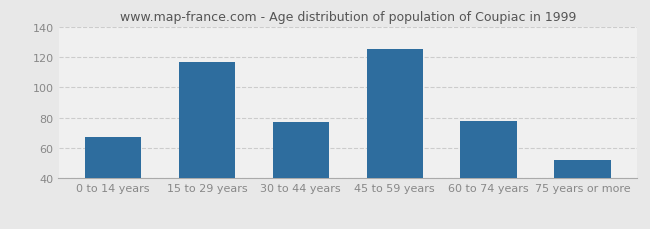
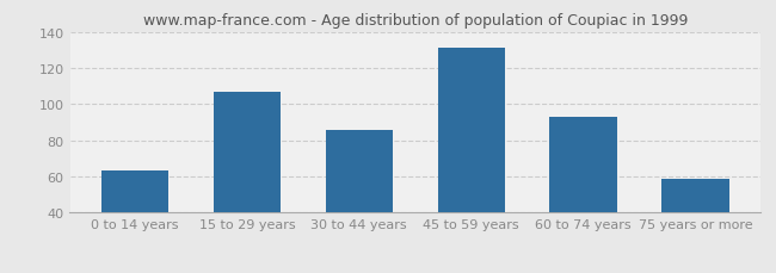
0 to 14 years: 67 -> 63
15 to 29 years: 117 -> 107
30 to 44 years: 77 -> 86
45 to 59 years: 125 -> 131
60 to 74 years: 78 -> 93
75 years or more: 52 -> 59
